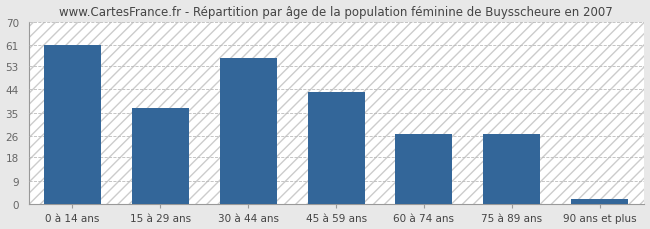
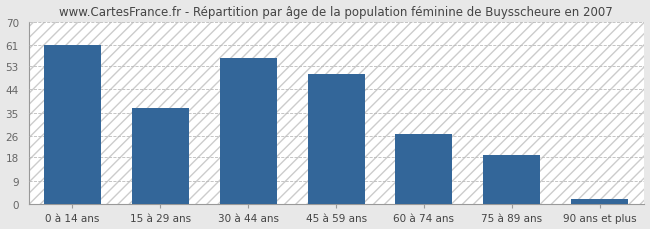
45 à 59 ans: 43 -> 50
75 à 89 ans: 27 -> 19
